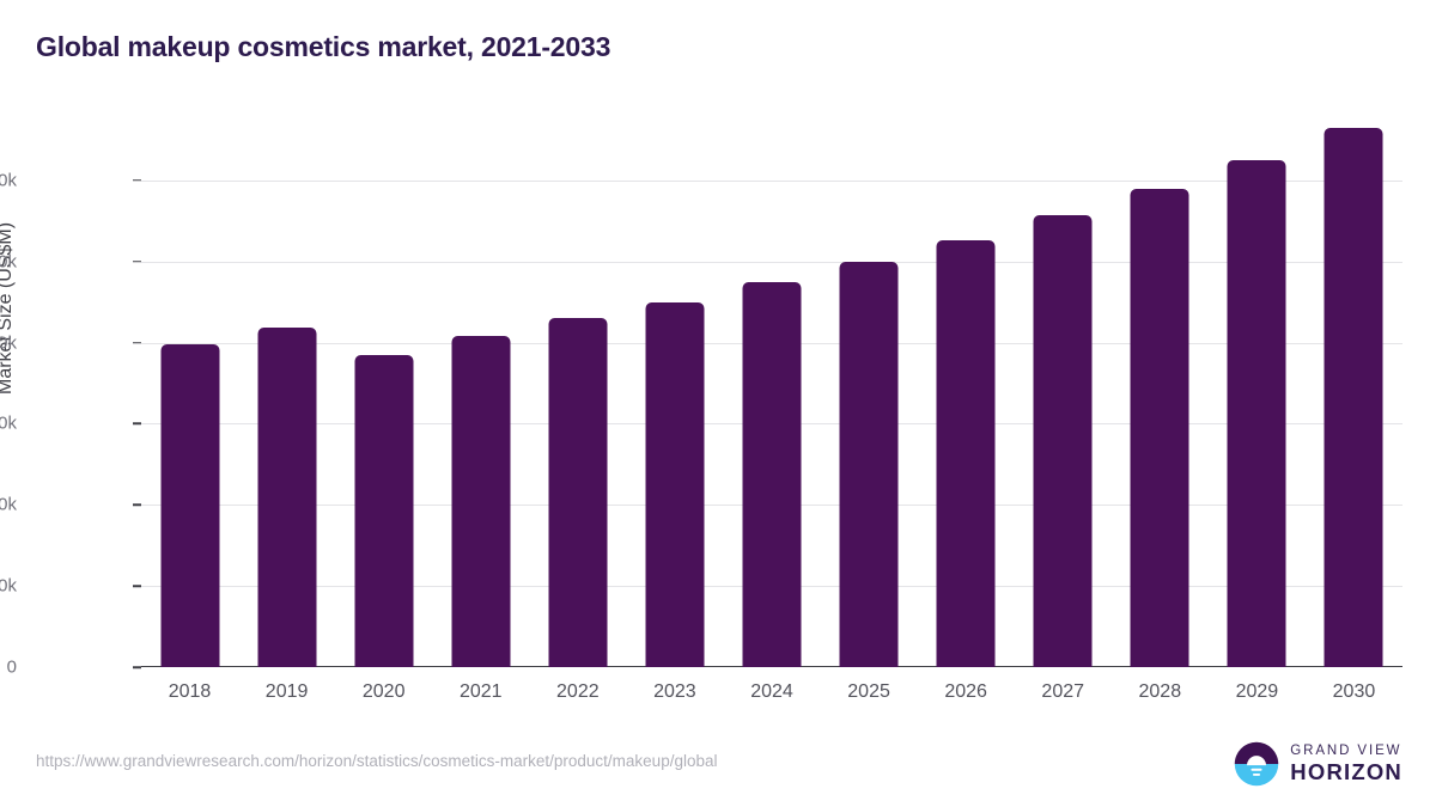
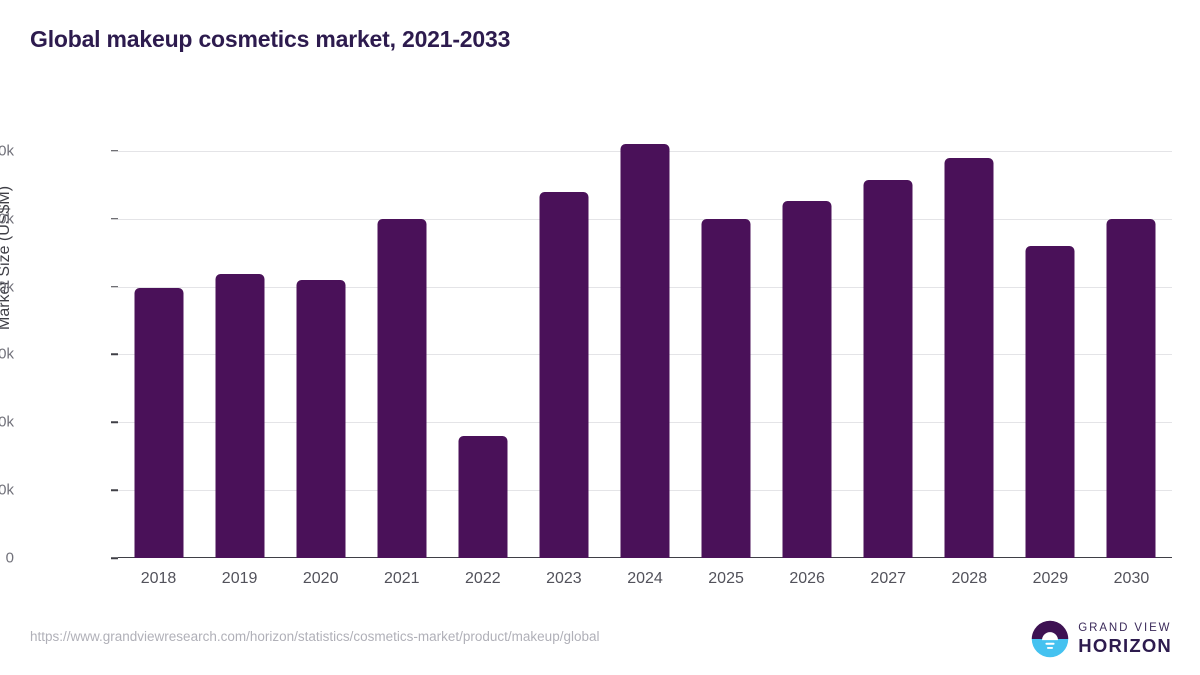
2020: 38k -> 41k
2021: 41k -> 50k
2022: 43k -> 18k
2023: 45k -> 54k
2024: 47k -> 61k
2029: 62k -> 46k
2030: 66k -> 50k
